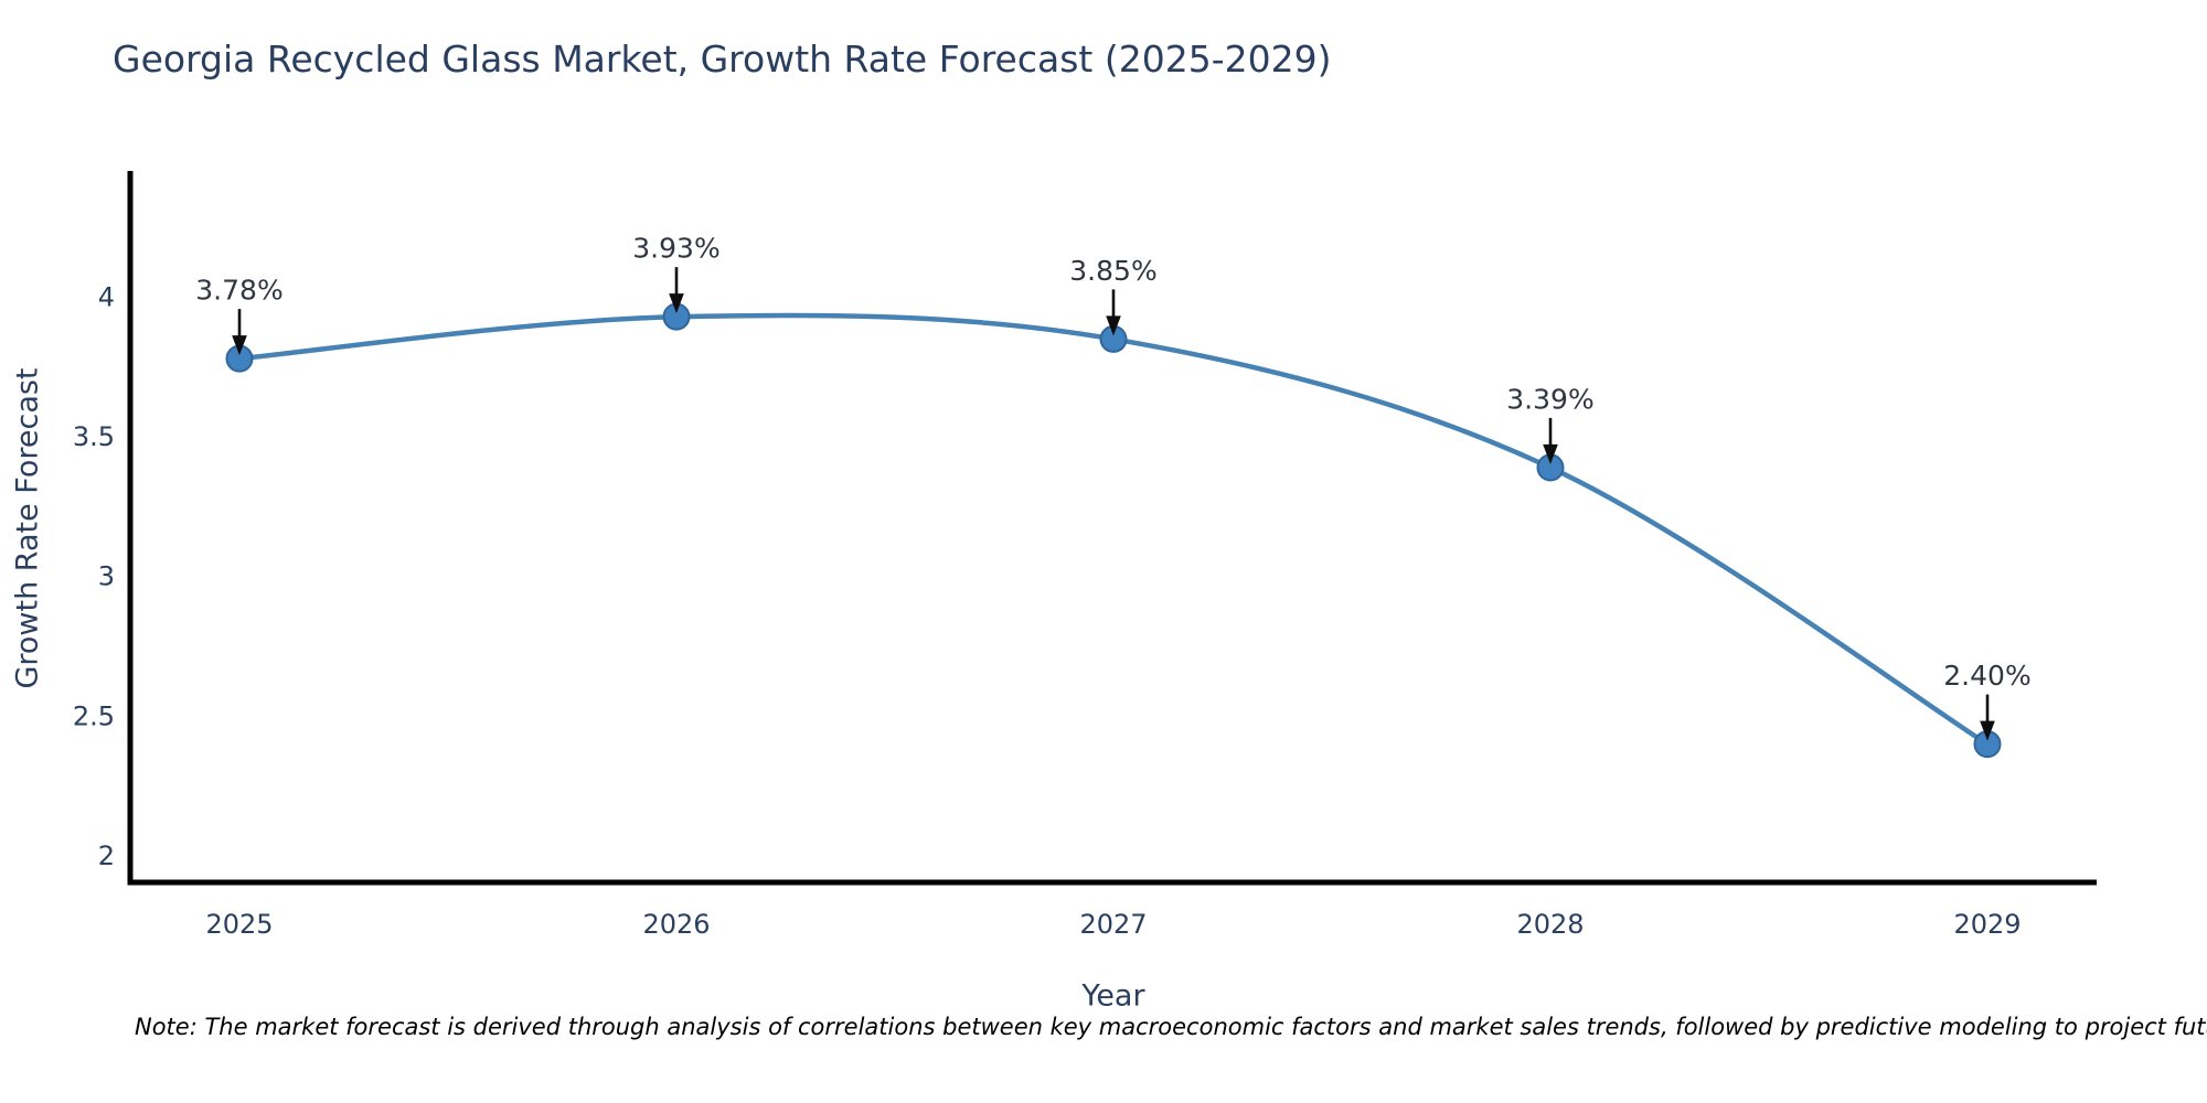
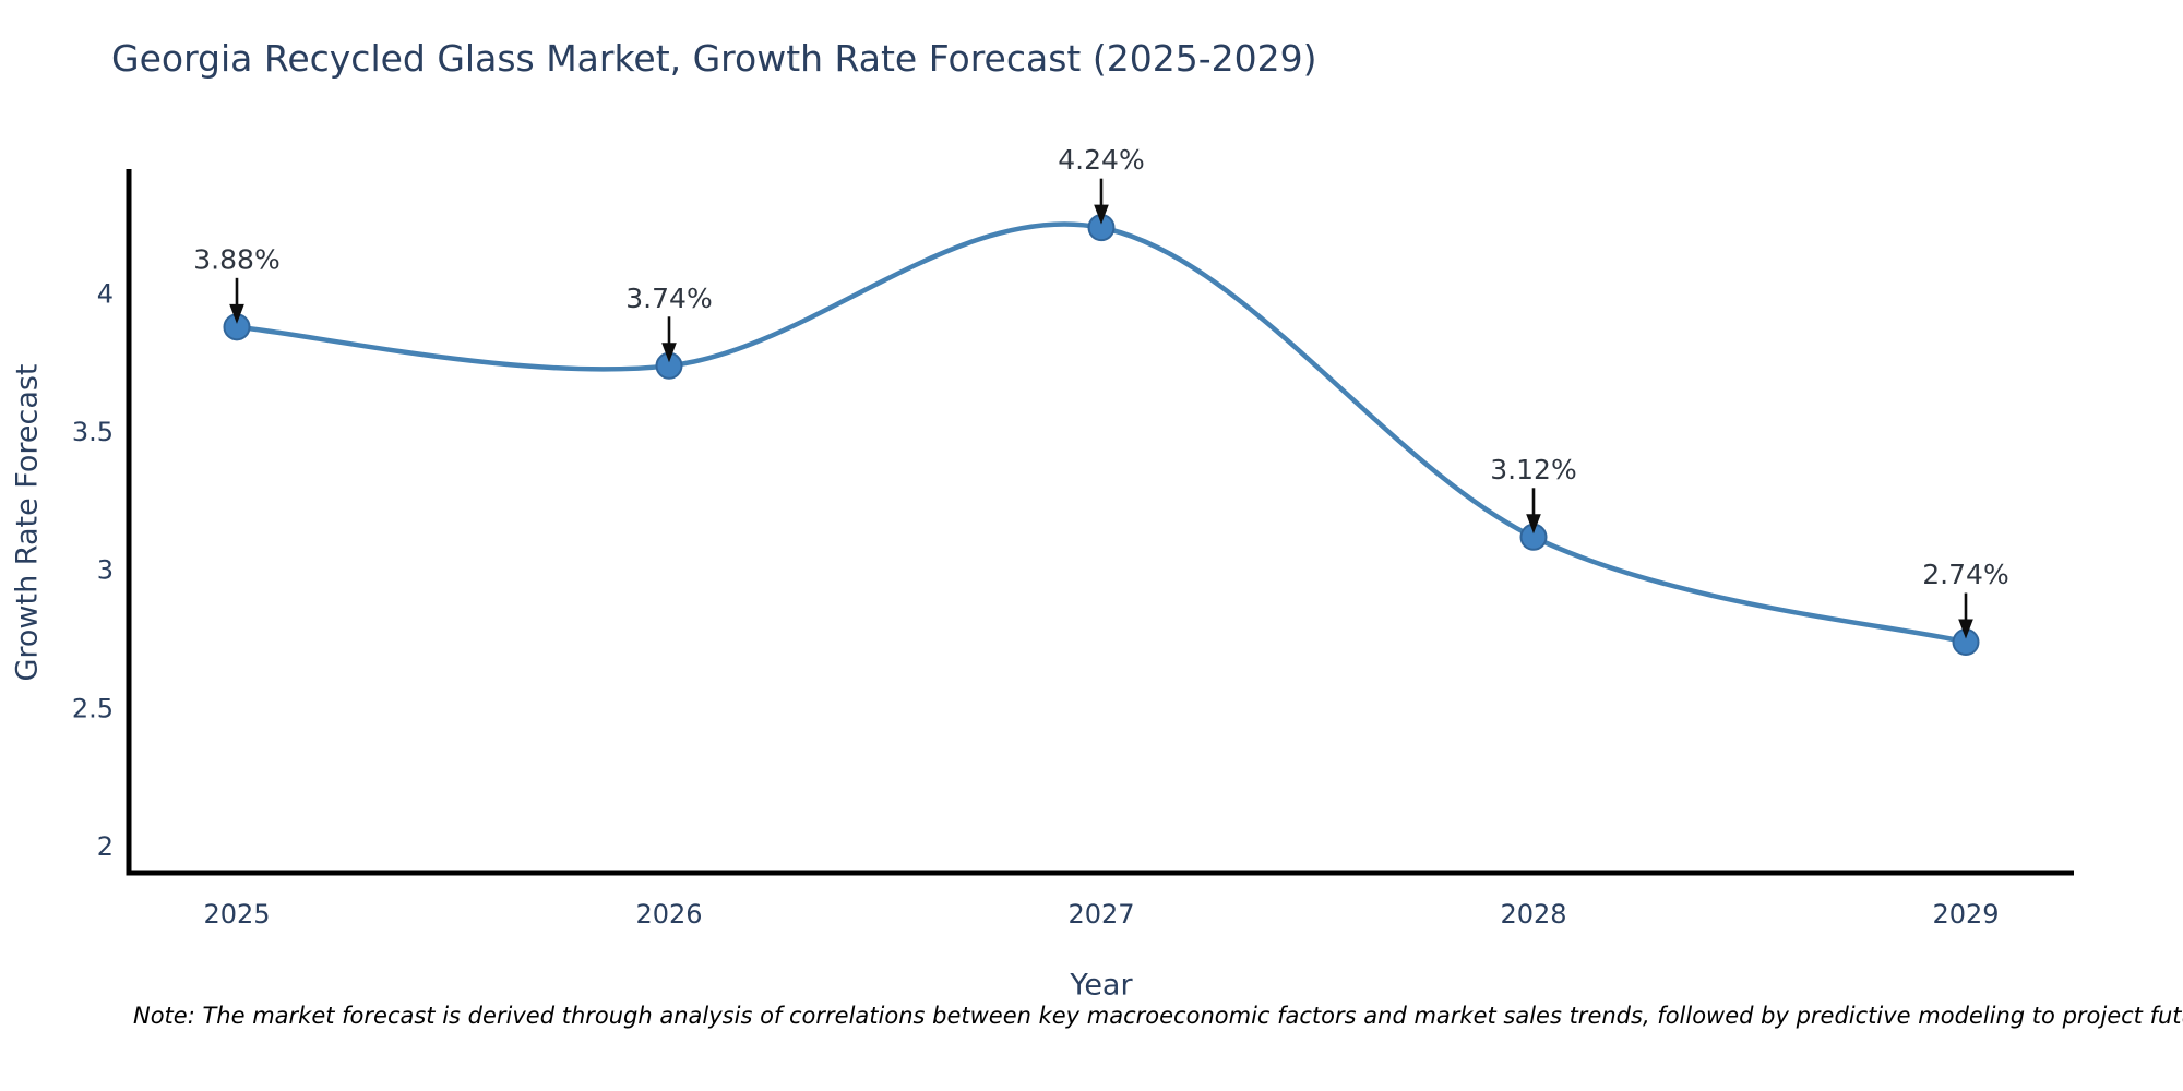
2025: 3.78% -> 3.88%
2026: 3.93% -> 3.74%
2027: 3.85% -> 4.24%
2028: 3.39% -> 3.12%
2029: 2.40% -> 2.74%
